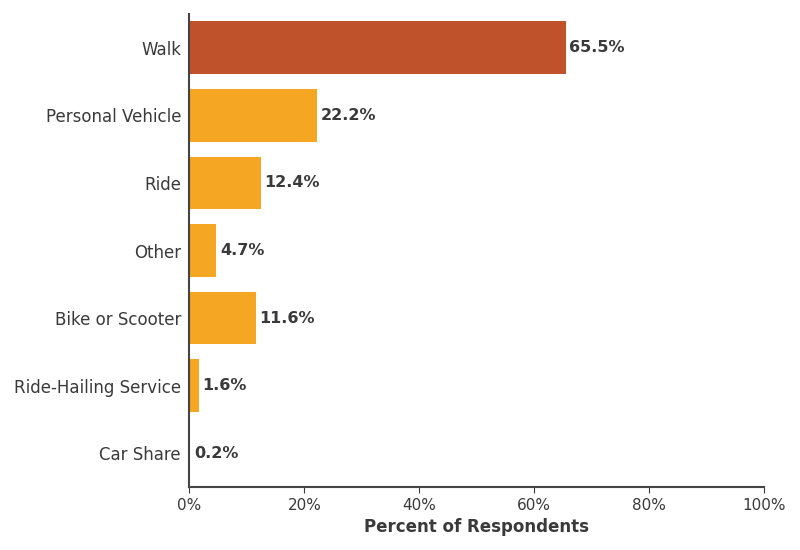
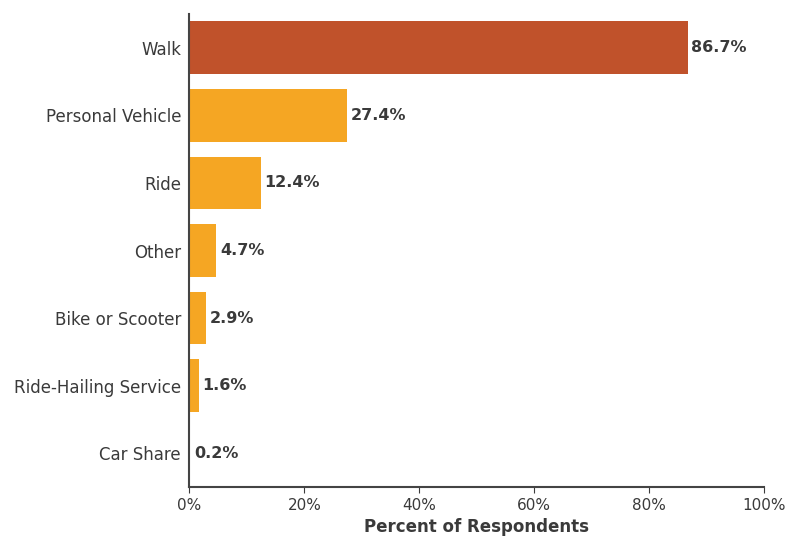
Walk: 65.5% -> 86.7%
Personal Vehicle: 22.2% -> 27.4%
Bike or Scooter: 11.6% -> 2.9%
